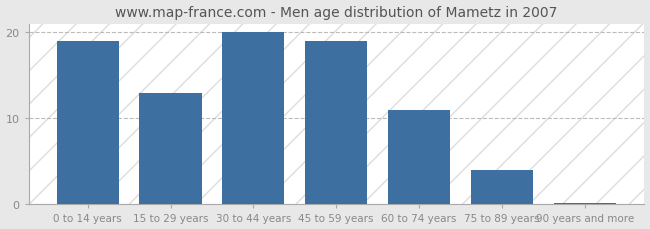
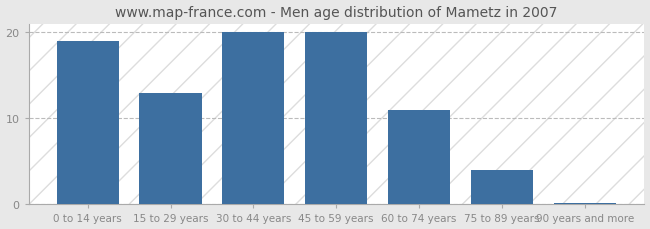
45 to 59 years: 19.0 -> 20.0
